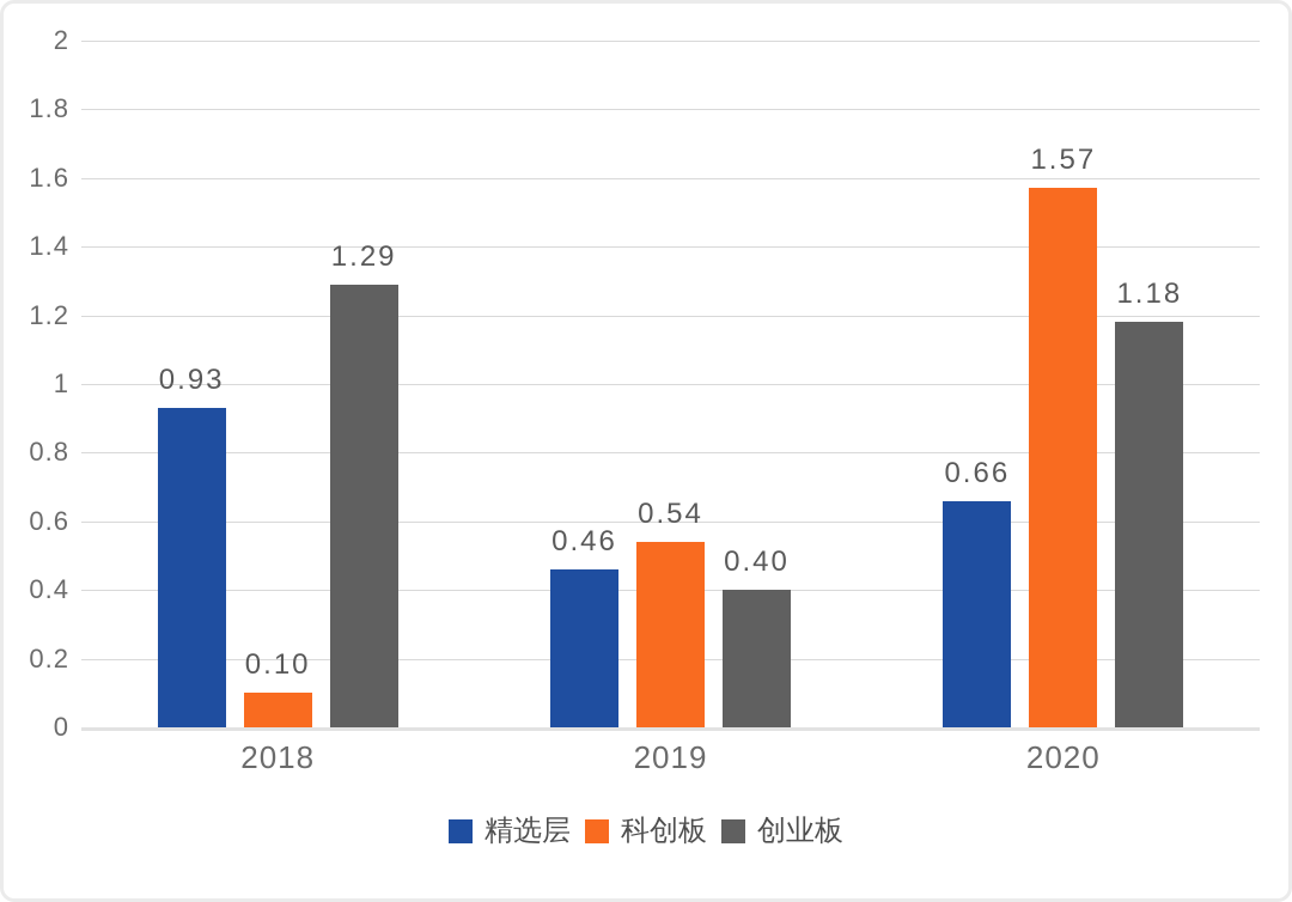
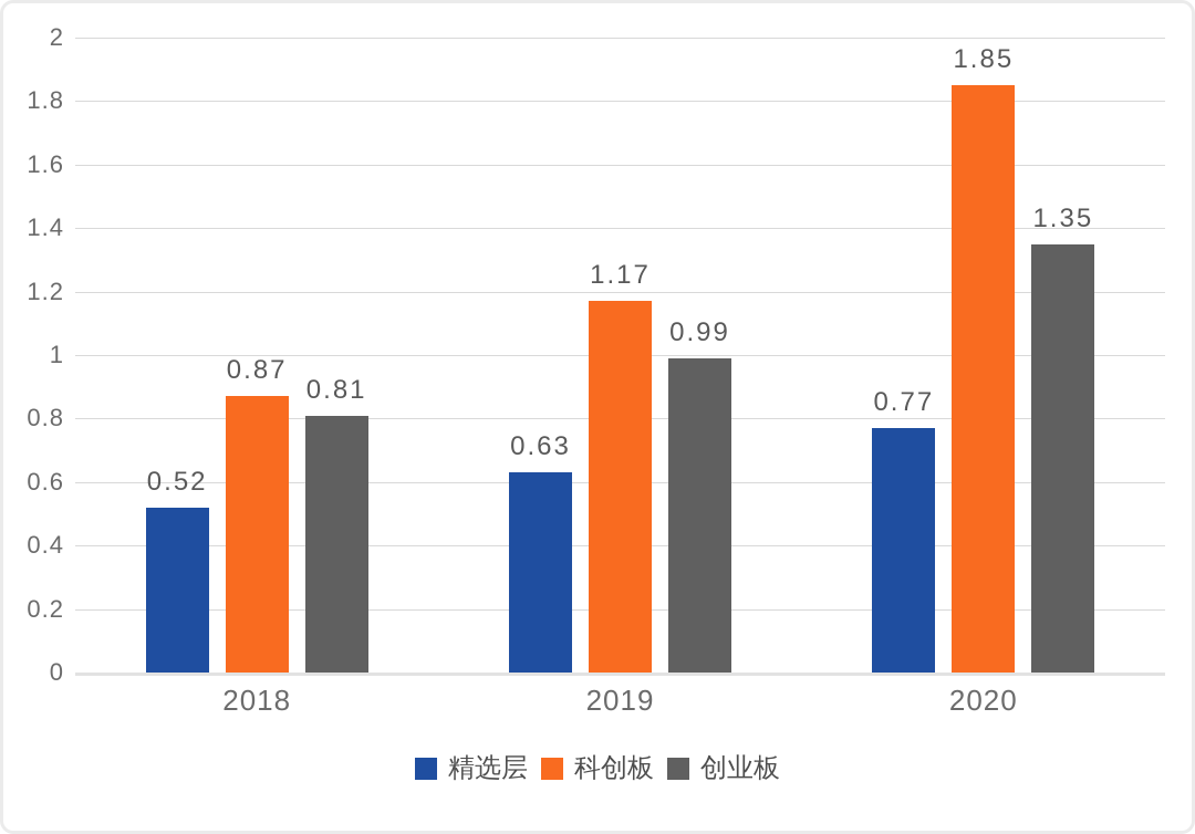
精选层/2018: 0.93 -> 0.52
科创板/2018: 0.10 -> 0.87
创业板/2018: 1.29 -> 0.81
精选层/2019: 0.46 -> 0.63
科创板/2019: 0.54 -> 1.17
创业板/2019: 0.40 -> 0.99
精选层/2020: 0.66 -> 0.77
科创板/2020: 1.57 -> 1.85
创业板/2020: 1.18 -> 1.35
